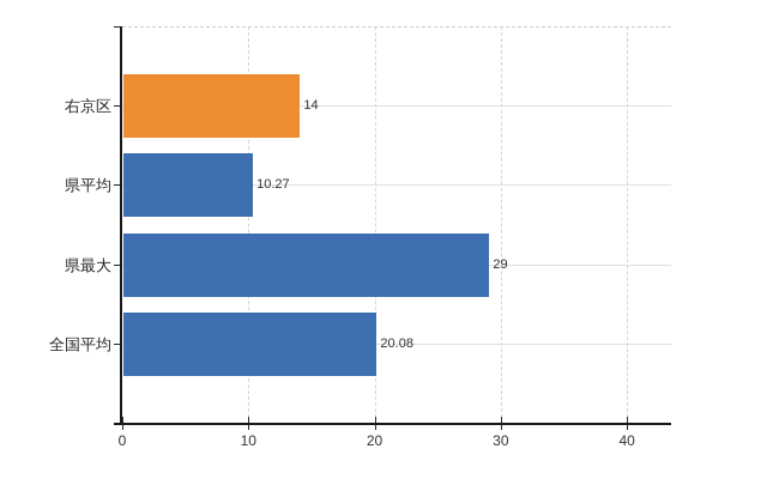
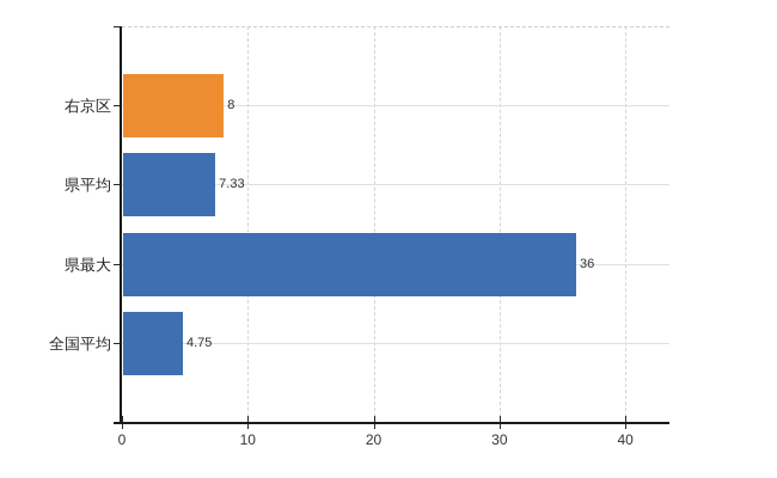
右京区: 14 -> 8
県平均: 10.27 -> 7.33
県最大: 29 -> 36
全国平均: 20.08 -> 4.75
